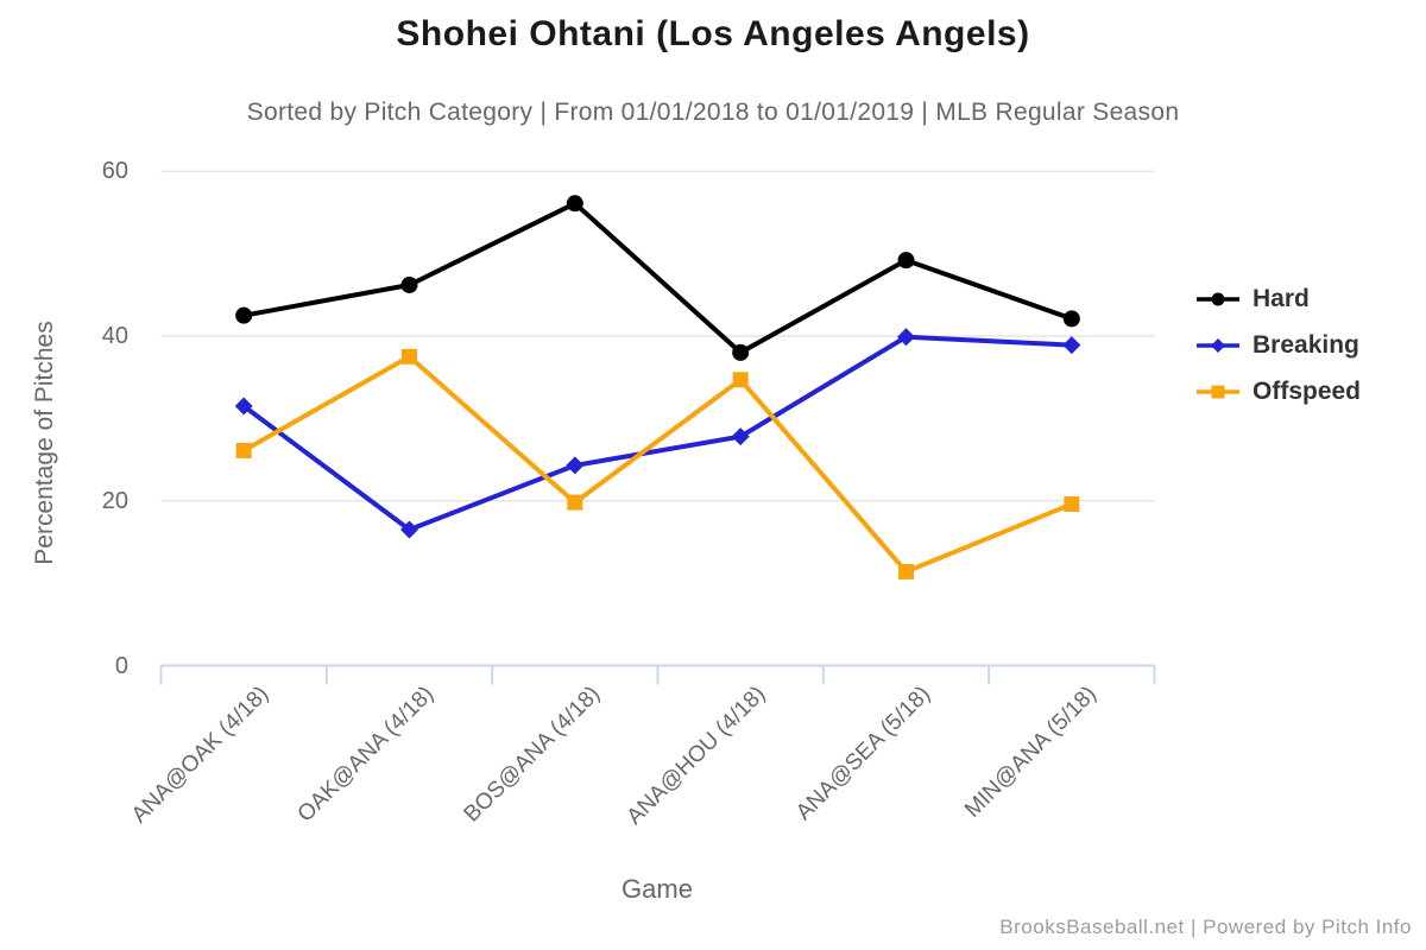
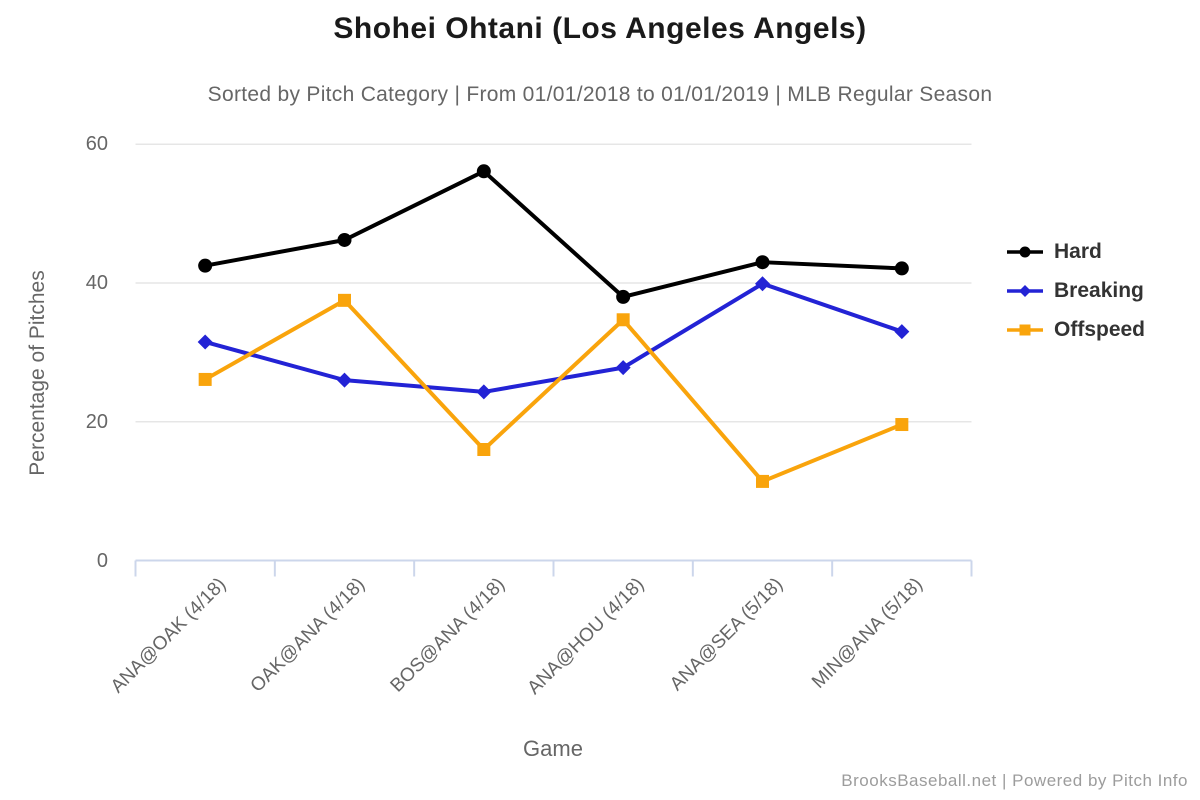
Breaking/OAK@ANA (4/18): 16 -> 26
Offspeed/BOS@ANA (4/18): 20 -> 16
Hard/ANA@SEA (5/18): 49 -> 43
Breaking/MIN@ANA (5/18): 39 -> 33
